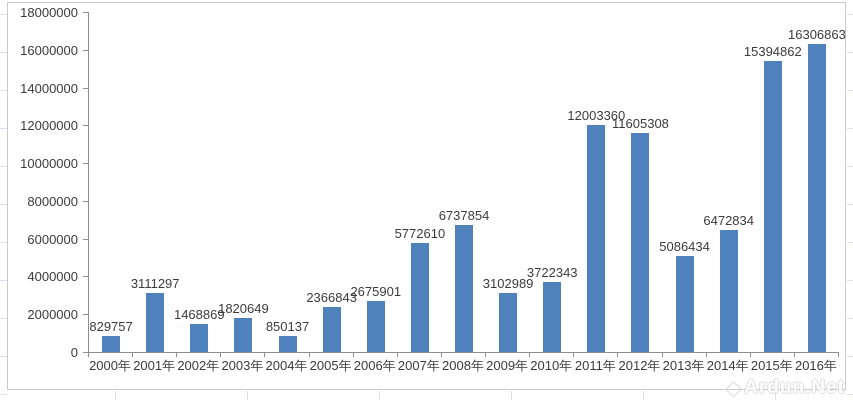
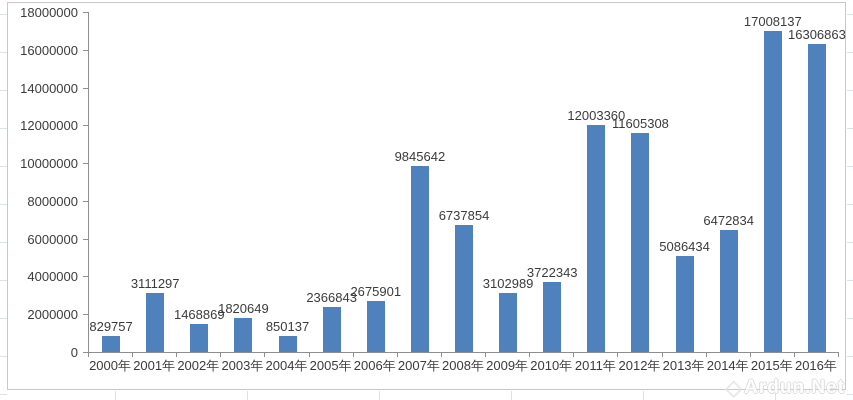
2007年: 5772610 -> 9845642
2015年: 15394862 -> 17008137
